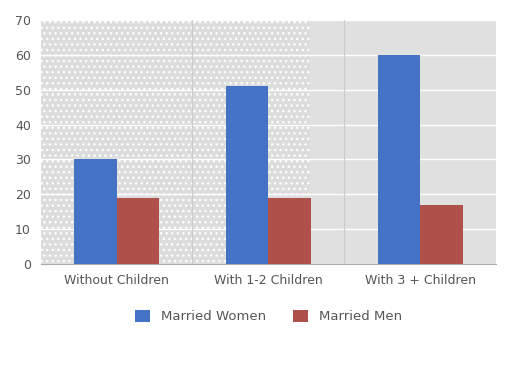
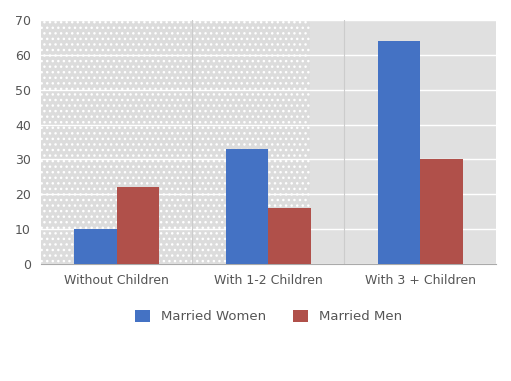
Married Women/Without Children: 30 -> 10
Married Men/Without Children: 19 -> 22
Married Women/With 1-2 Children: 51 -> 33
Married Men/With 1-2 Children: 19 -> 16
Married Women/With 3 + Children: 60 -> 64
Married Men/With 3 + Children: 17 -> 30
